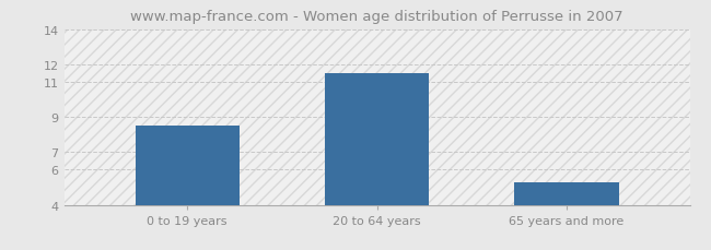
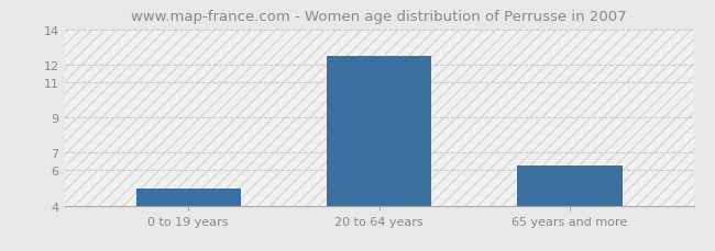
0 to 19 years: 8.5 -> 5.0
20 to 64 years: 11.5 -> 12.5
65 years and more: 5.3 -> 6.3
